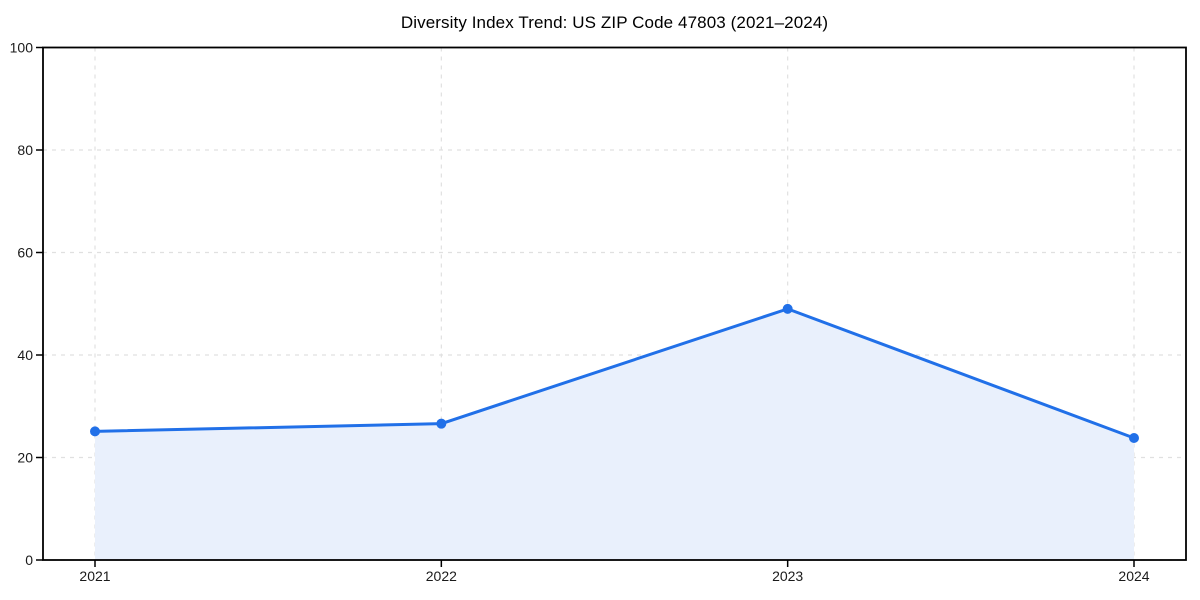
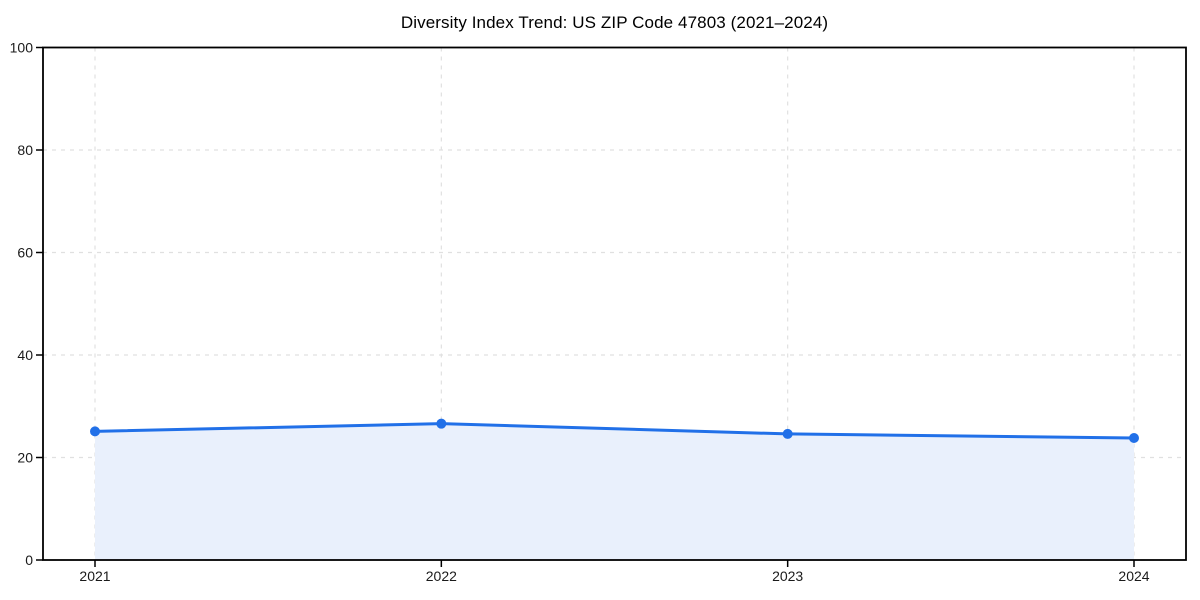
2023: 49 -> 25
